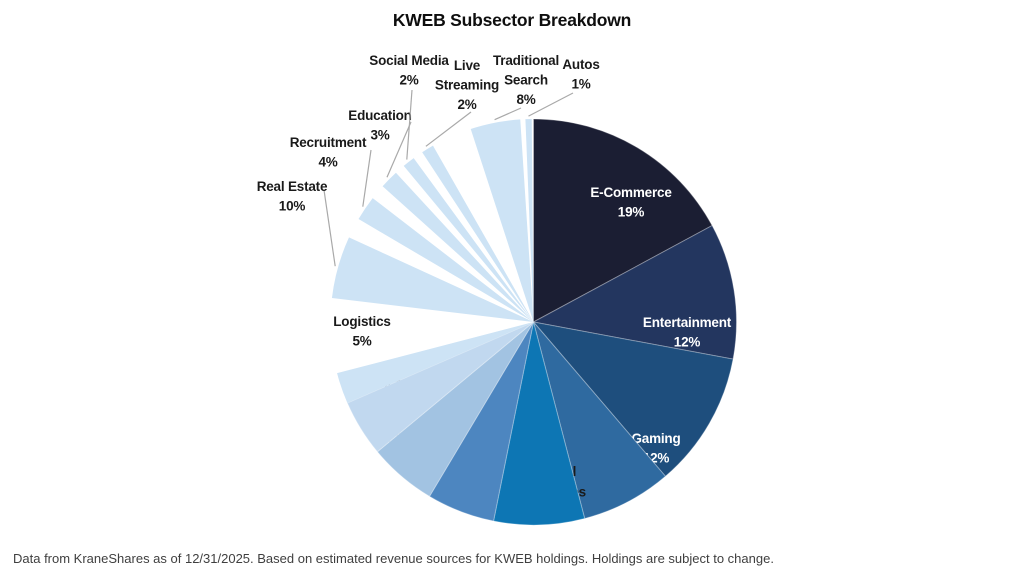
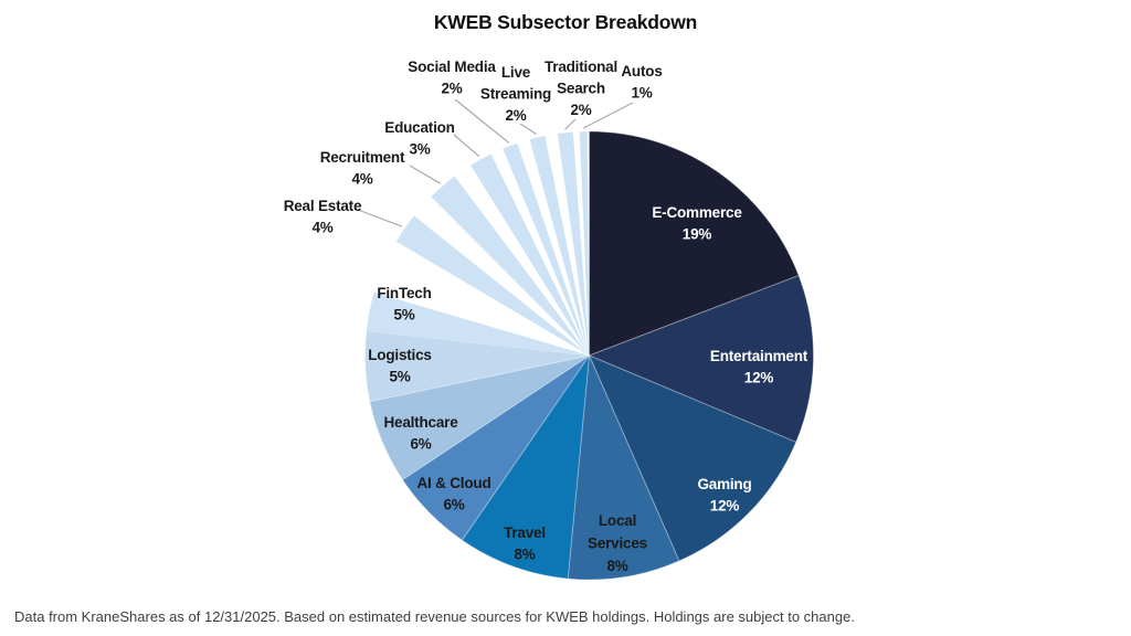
Real Estate: 10% -> 4%
Traditional Search: 8% -> 2%
